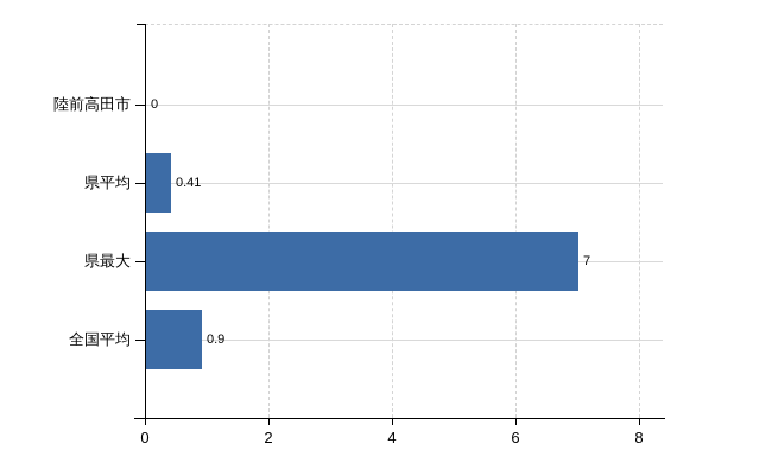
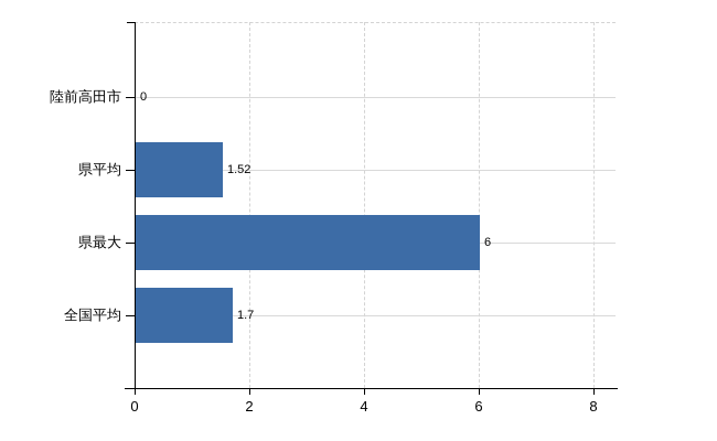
県平均: 0.41 -> 1.52
県最大: 7 -> 6
全国平均: 0.9 -> 1.7
